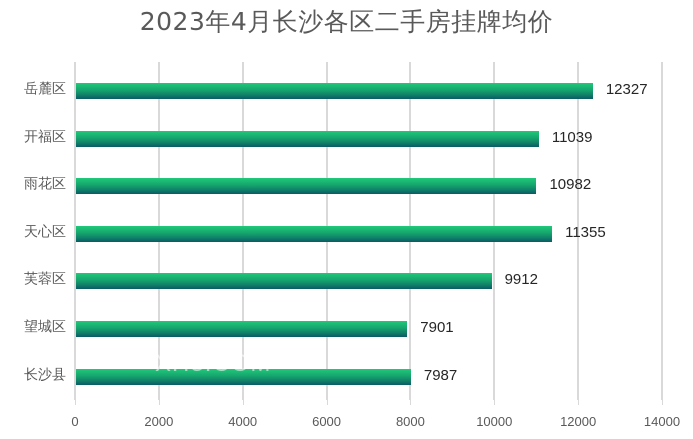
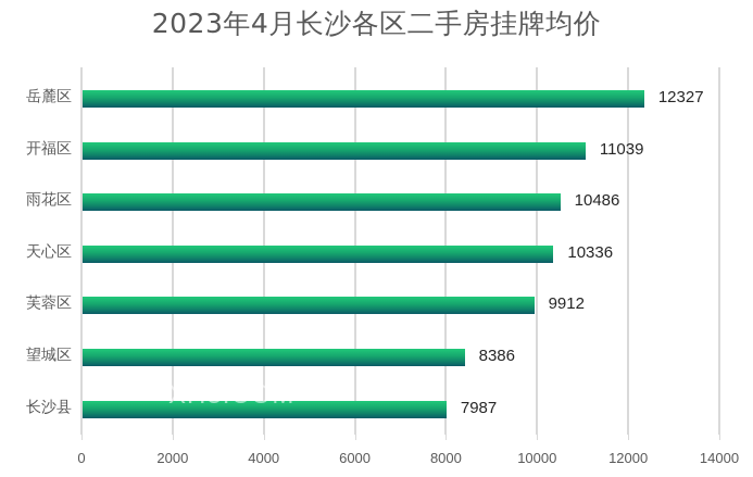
雨花区: 10982 -> 10486
天心区: 11355 -> 10336
望城区: 7901 -> 8386
